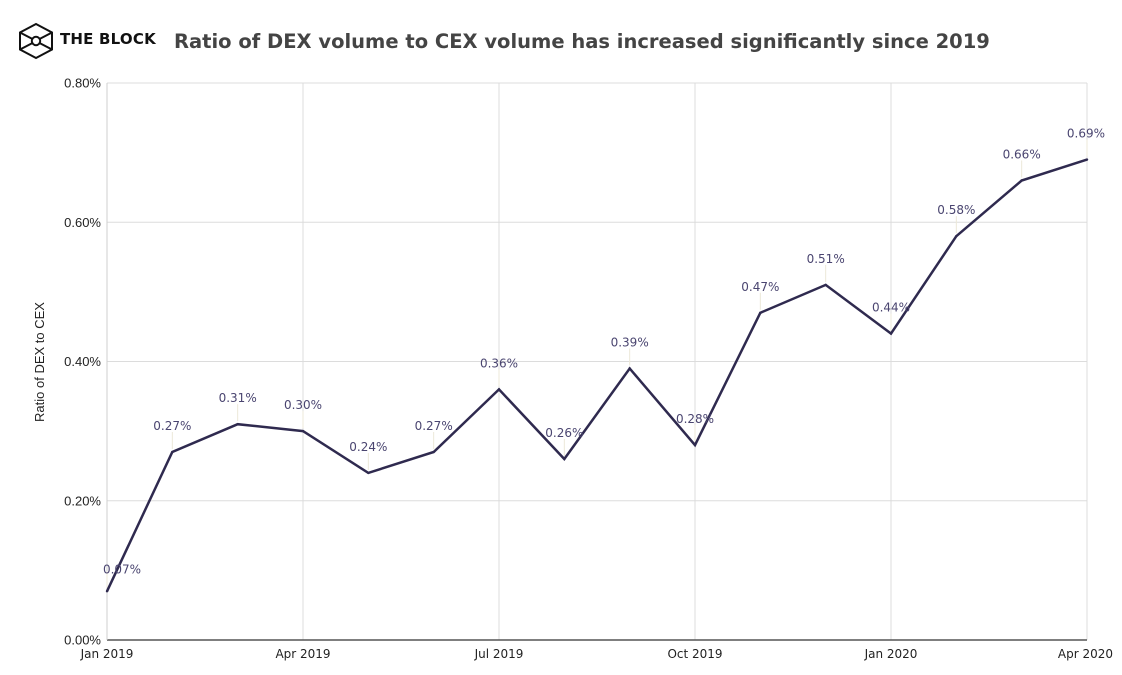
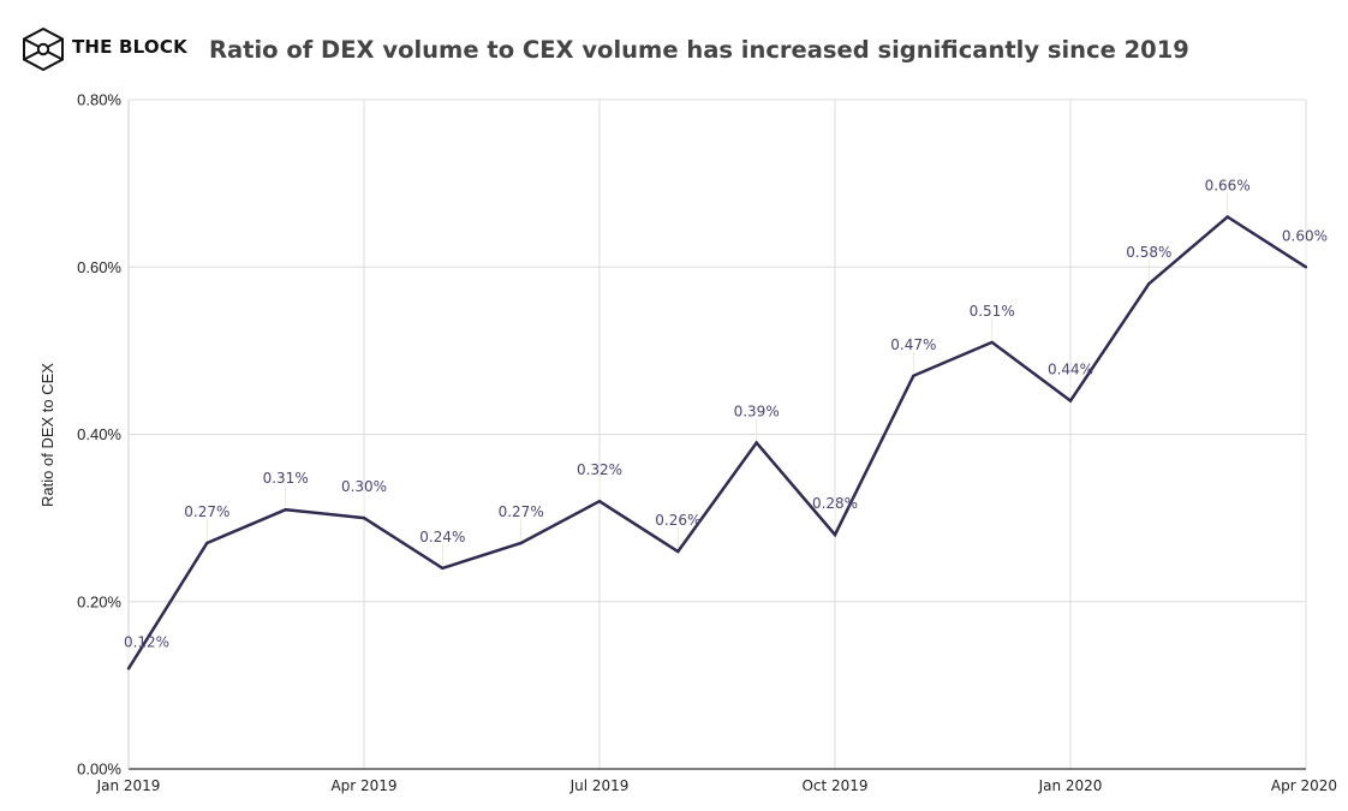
Jan 2019: 0.07% -> 0.12%
Jul 2019: 0.36% -> 0.32%
Apr 2020: 0.69% -> 0.60%
